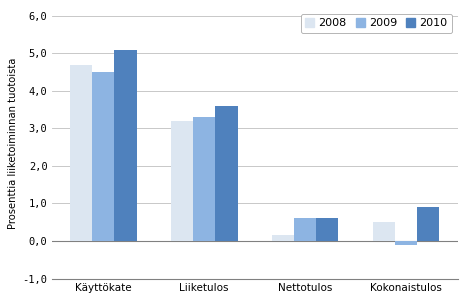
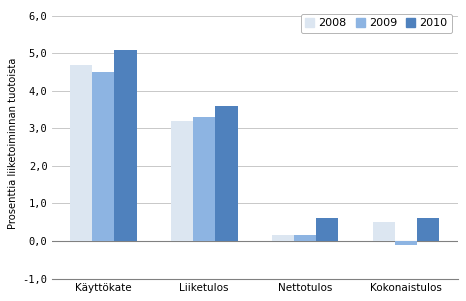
2009/Nettotulos: 0,60 -> 0,15
2010/Kokonaistulos: 0,9 -> 0,6
